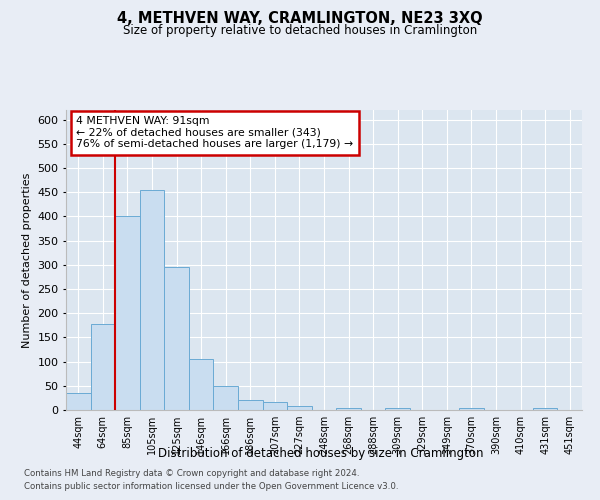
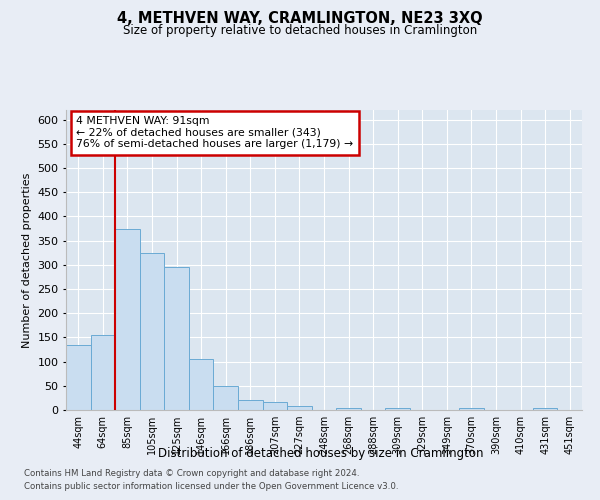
44sqm: 35 -> 135
64sqm: 178 -> 155
85sqm: 400 -> 375
105sqm: 455 -> 325
